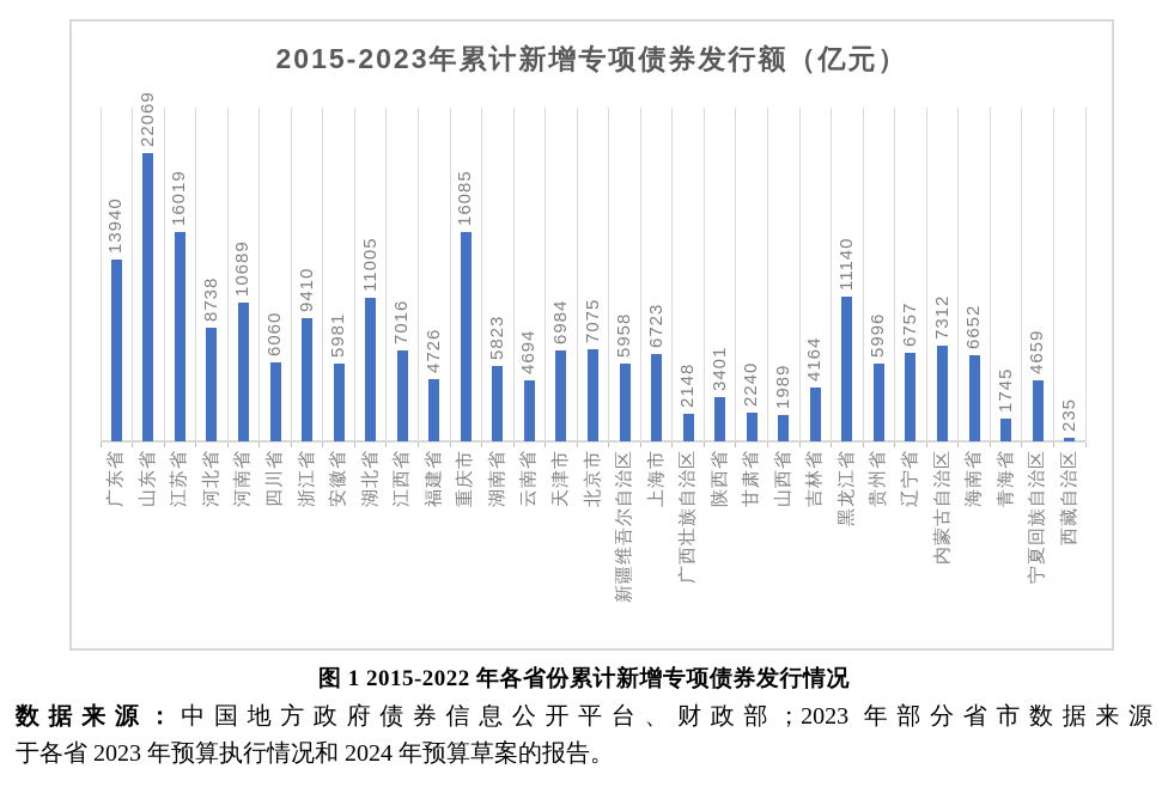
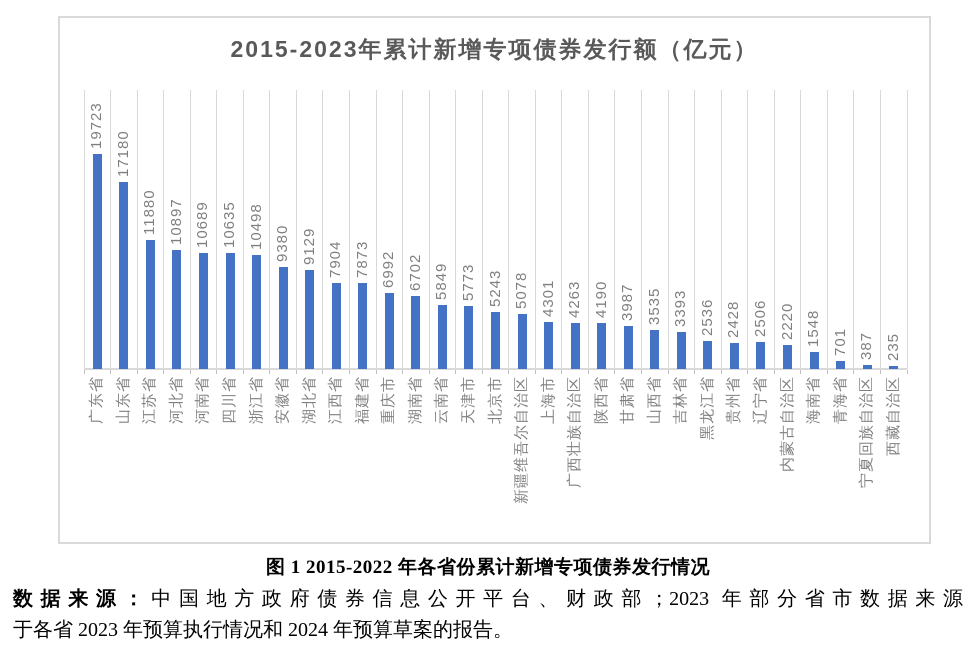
广东省: 13940 -> 19723
山东省: 22069 -> 17180
江苏省: 16019 -> 11880
河北省: 8738 -> 10897
四川省: 6060 -> 10635
浙江省: 9410 -> 10498
安徽省: 5981 -> 9380
湖北省: 11005 -> 9129
江西省: 7016 -> 7904
福建省: 4726 -> 7873
重庆市: 16085 -> 6992
湖南省: 5823 -> 6702
云南省: 4694 -> 5849
天津市: 6984 -> 5773
北京市: 7075 -> 5243
新疆维吾尔自治区: 5958 -> 5078
上海市: 6723 -> 4301
广西壮族自治区: 2148 -> 4263
陕西省: 3401 -> 4190
甘肃省: 2240 -> 3987
山西省: 1989 -> 3535
吉林省: 4164 -> 3393
黑龙江省: 11140 -> 2536
贵州省: 5996 -> 2428
辽宁省: 6757 -> 2506
内蒙古自治区: 7312 -> 2220
海南省: 6652 -> 1548
青海省: 1745 -> 701
宁夏回族自治区: 4659 -> 387
